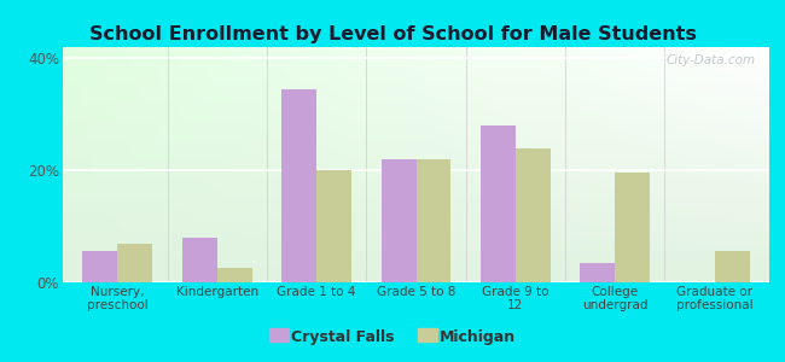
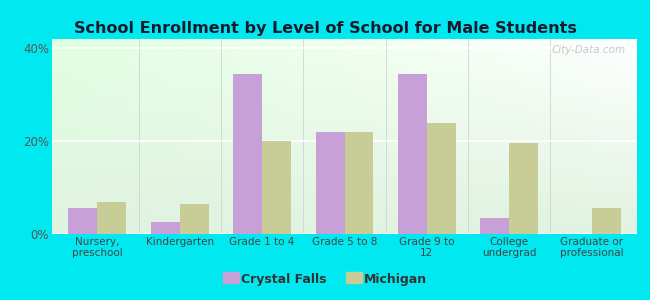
Crystal Falls/Kindergarten: 8.0% -> 2.5%
Michigan/Kindergarten: 2.5% -> 6.5%
Crystal Falls/Grade 9 to 12: 28.0% -> 34.5%
